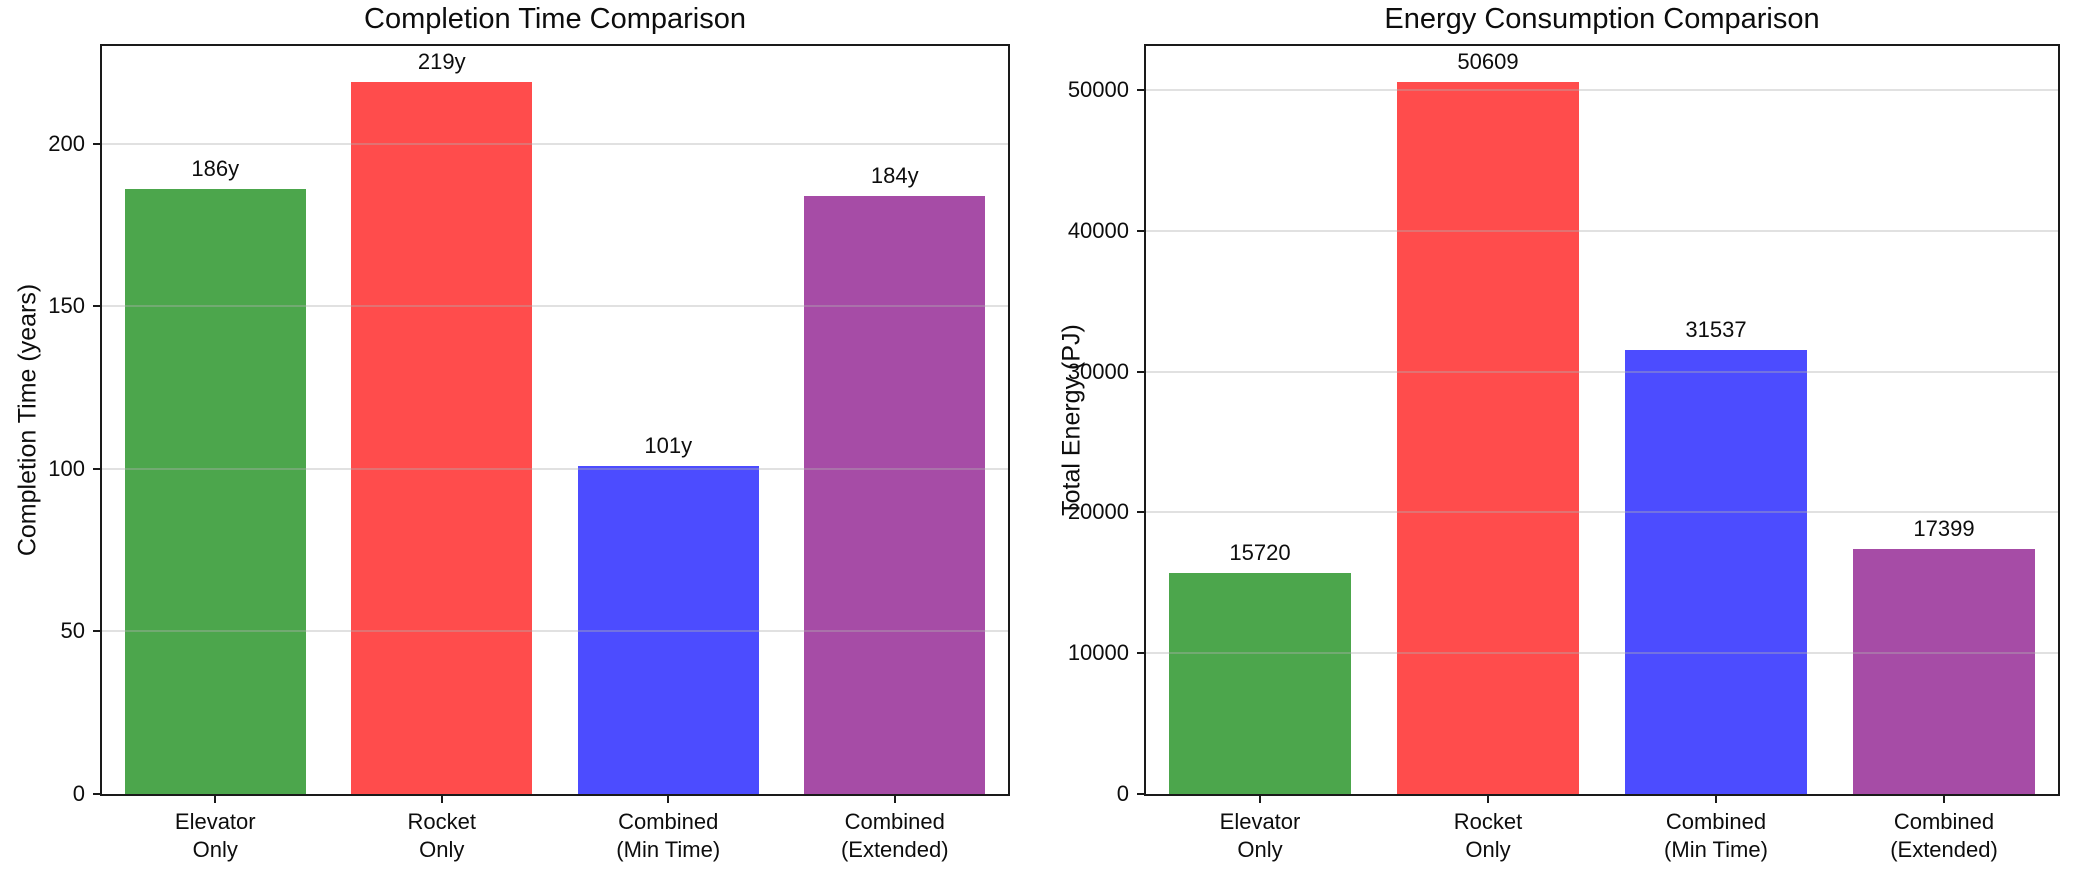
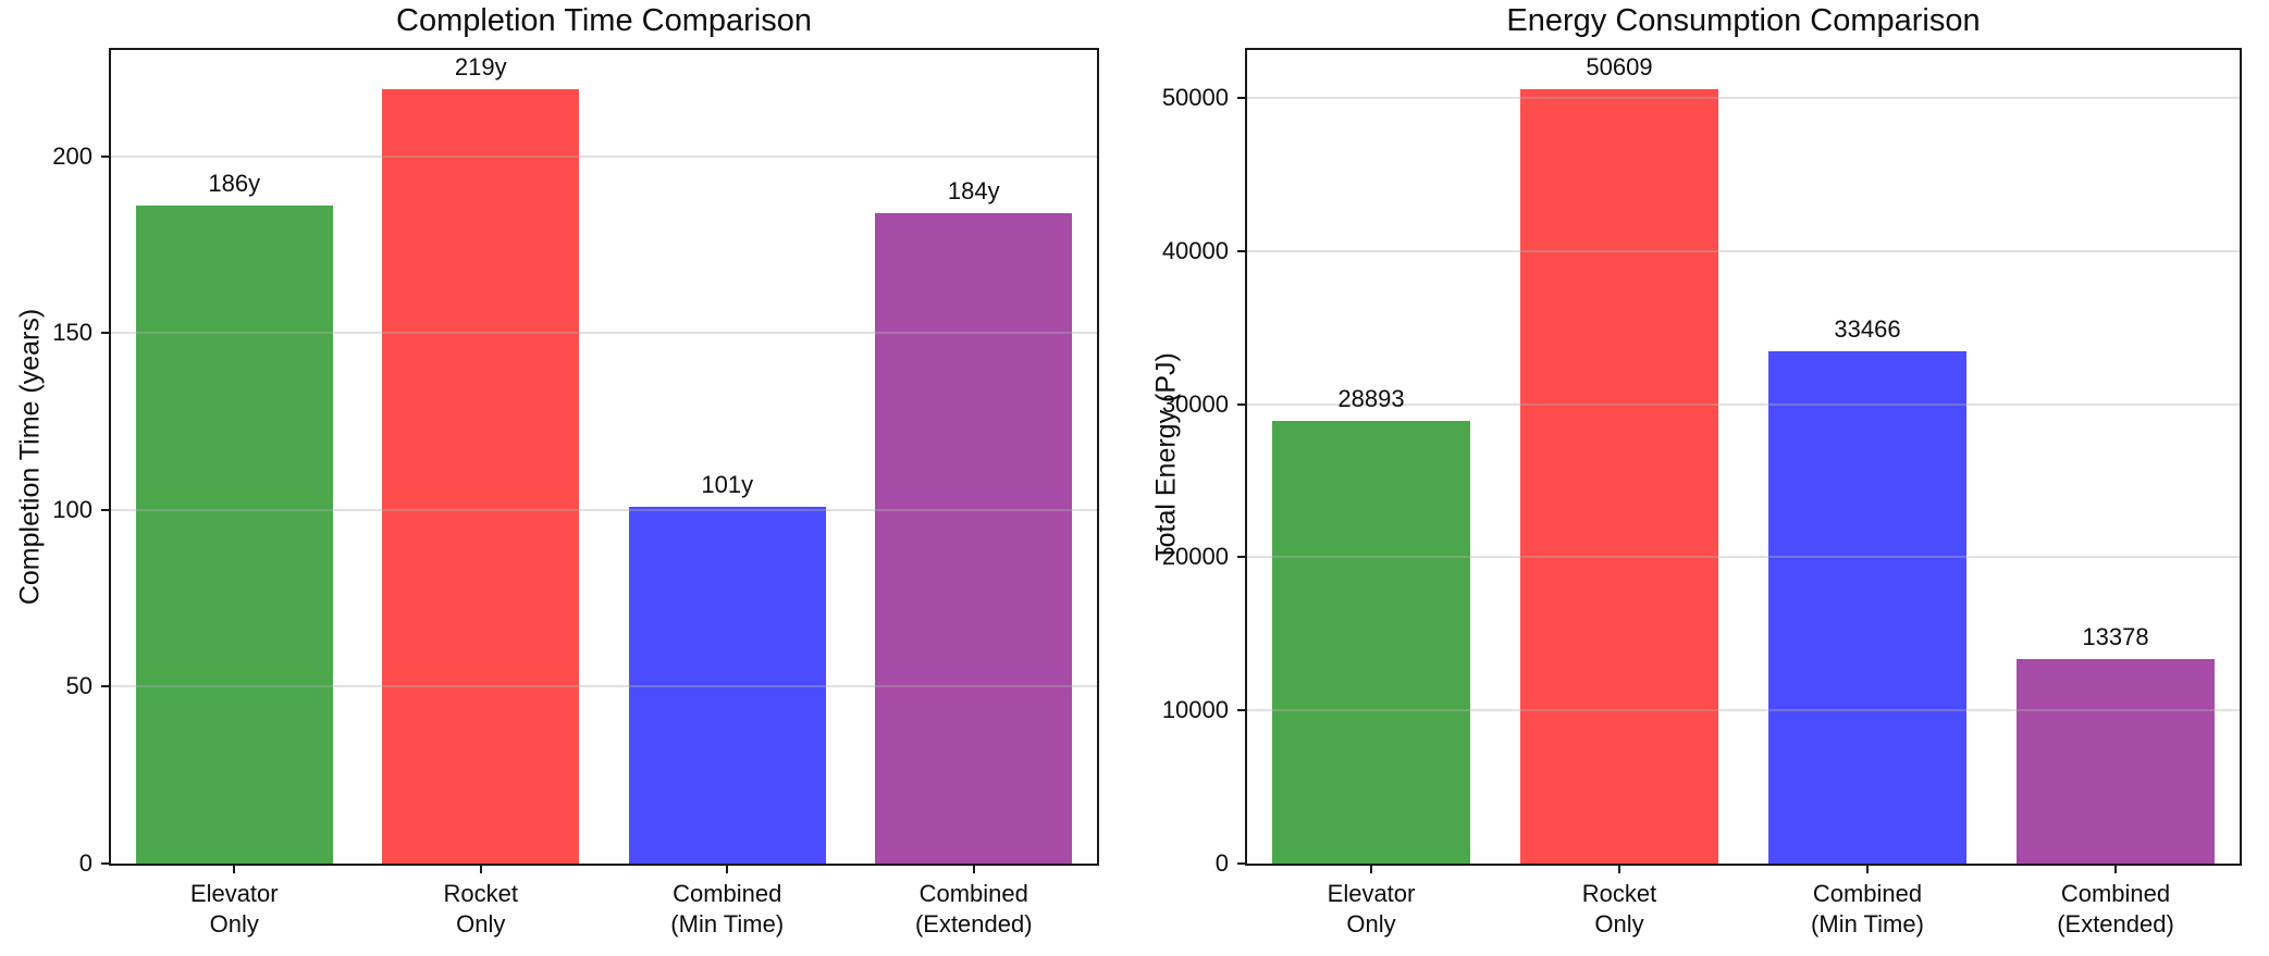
Energy Consumption Comparison/Elevator Only: 15720 -> 28893
Energy Consumption Comparison/Combined (Min Time): 31537 -> 33466
Energy Consumption Comparison/Combined (Extended): 17399 -> 13378
